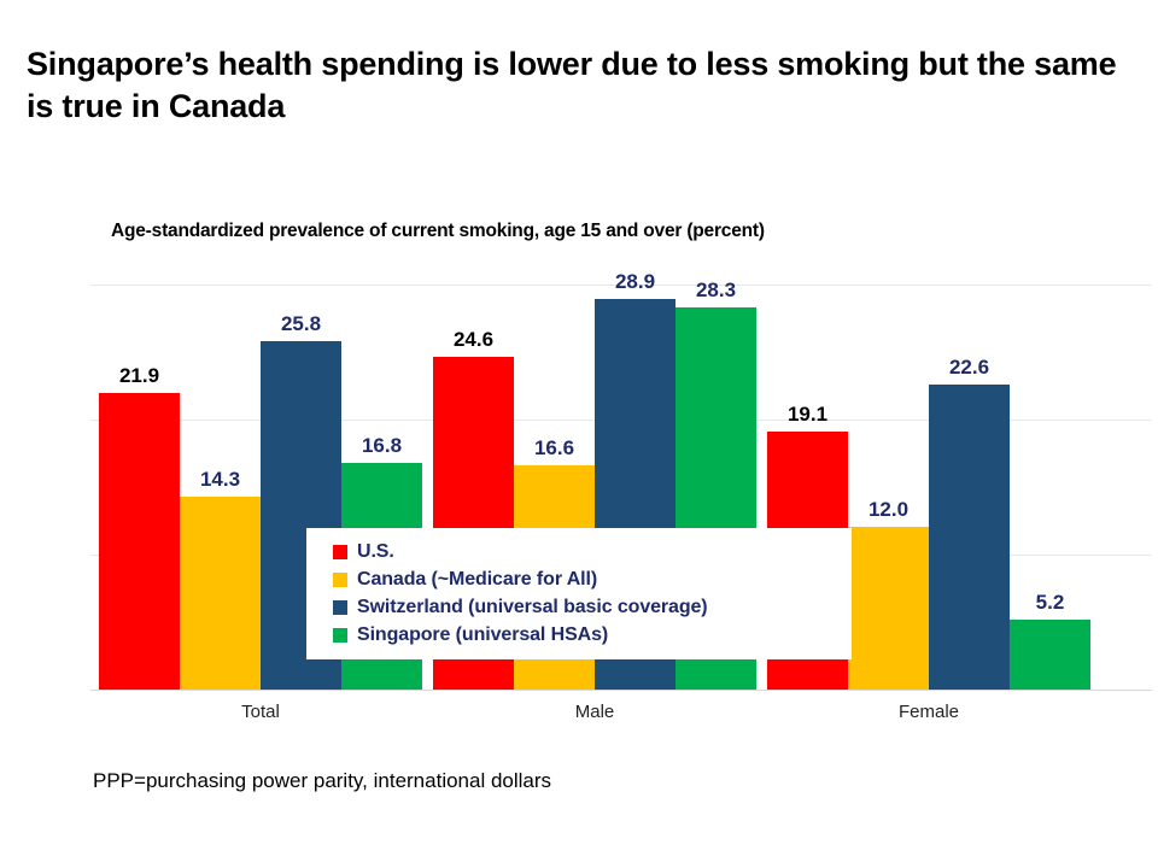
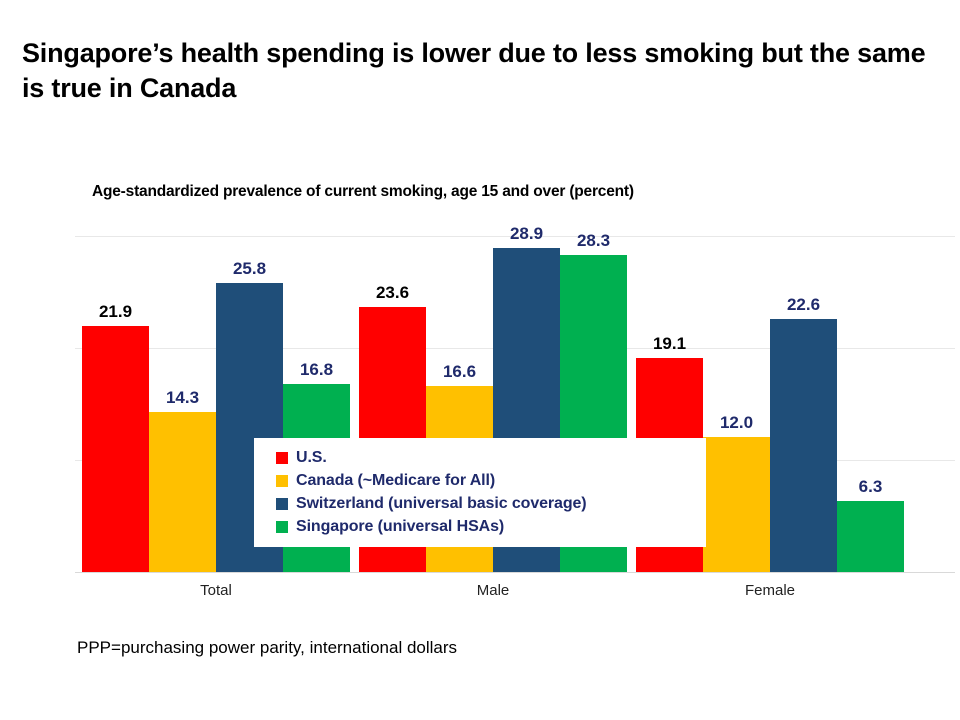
U.S./Male: 24.6 -> 23.6
Singapore (universal HSAs)/Female: 5.2 -> 6.3
